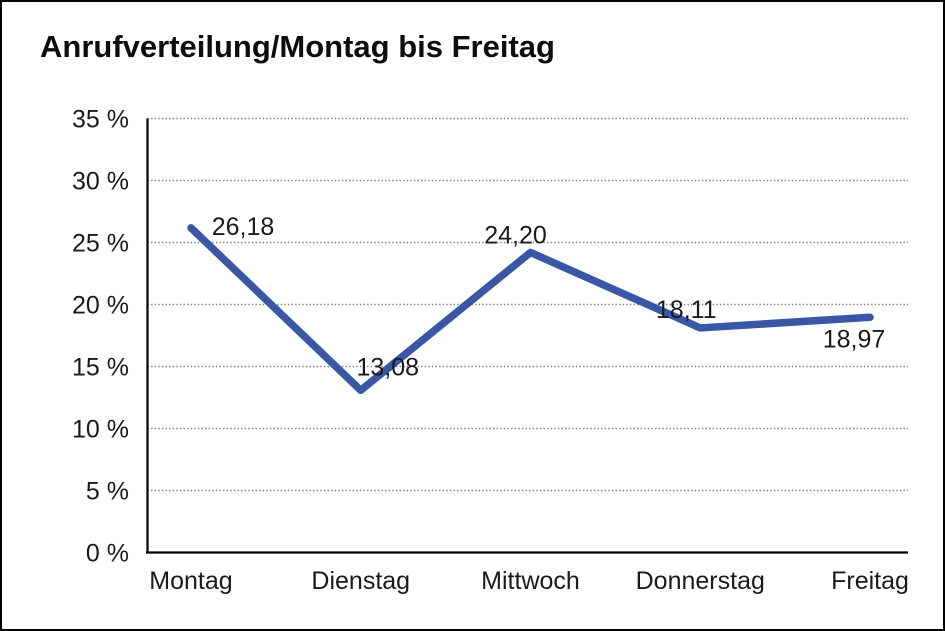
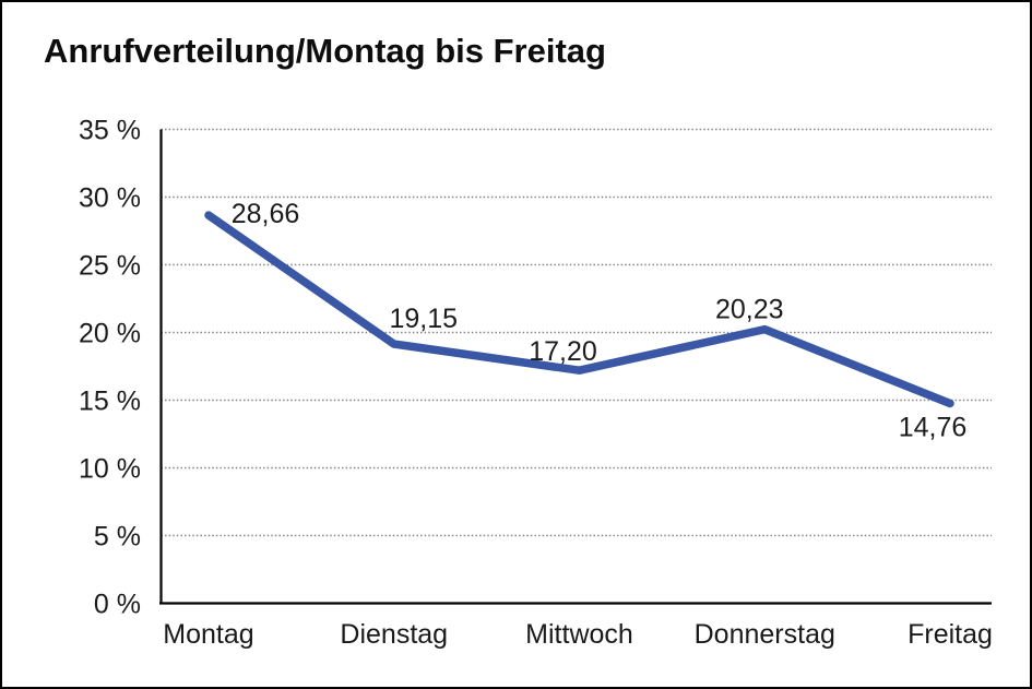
Montag: 26,18 -> 28,66
Dienstag: 13,08 -> 19,15
Mittwoch: 24,20 -> 17,20
Donnerstag: 18,11 -> 20,23
Freitag: 18,97 -> 14,76
